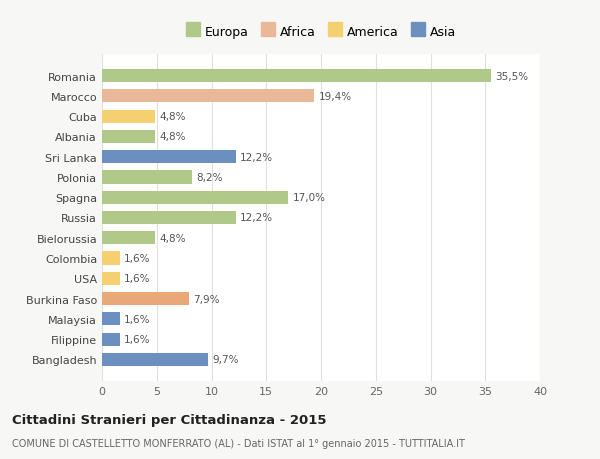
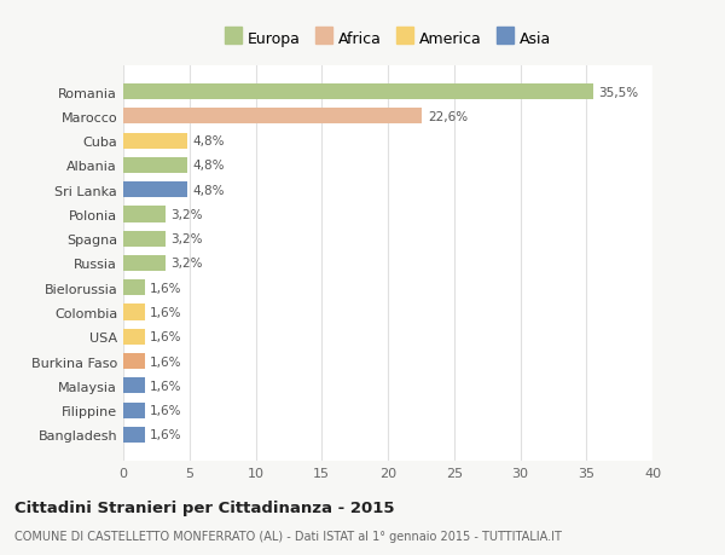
Marocco: 19,4% -> 22,6%
Sri Lanka: 12,2% -> 4,8%
Polonia: 8,2% -> 3,2%
Spagna: 17,0% -> 3,2%
Russia: 12,2% -> 3,2%
Bielorussia: 4,8% -> 1,6%
Burkina Faso: 7,9% -> 1,6%
Bangladesh: 9,7% -> 1,6%
